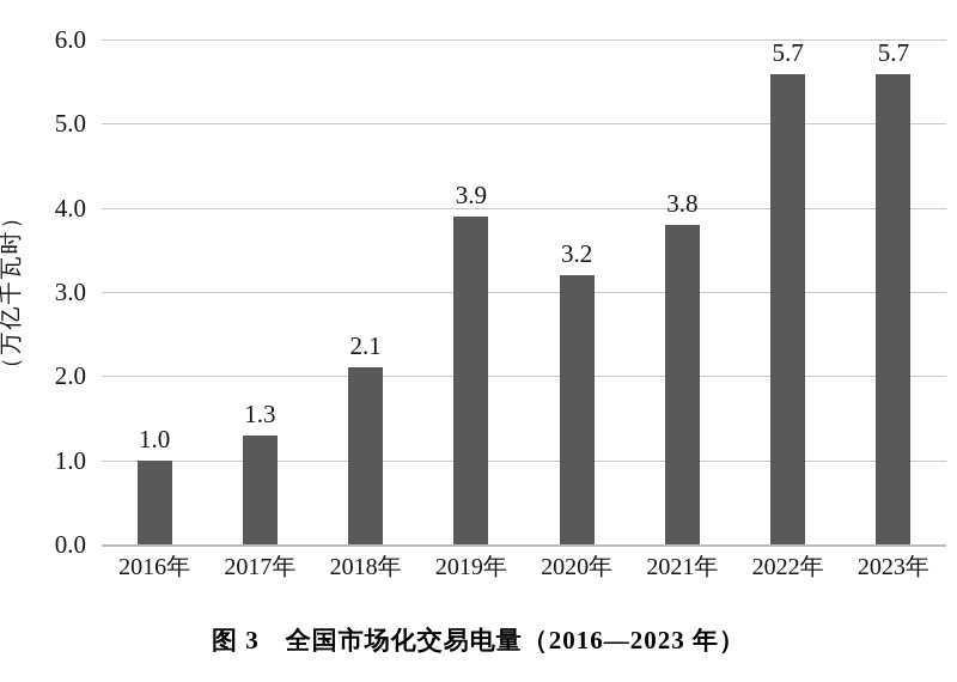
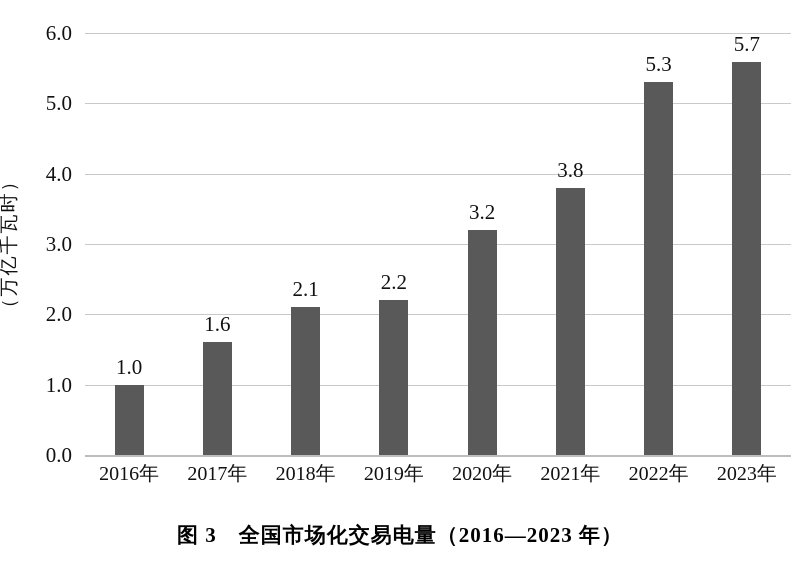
2017年: 1.3 -> 1.6
2019年: 3.9 -> 2.2
2022年: 5.7 -> 5.3
